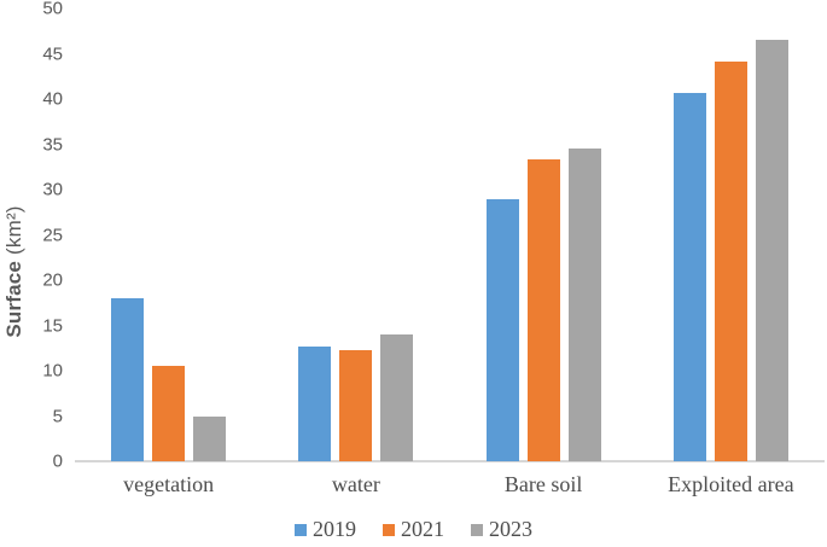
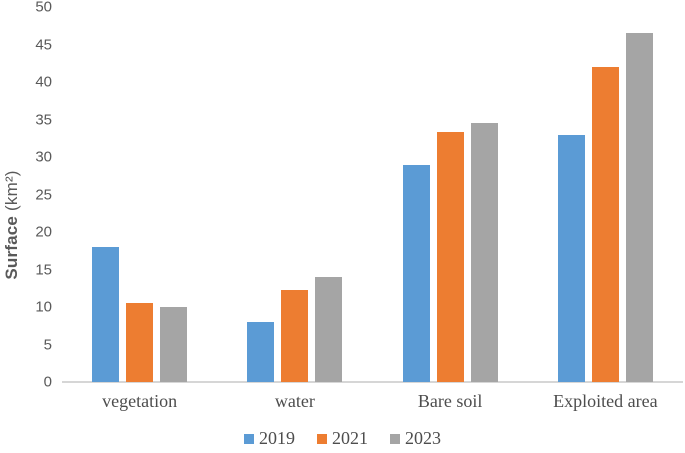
2023/vegetation: 5 -> 10
2019/water: 13 -> 8
2019/Exploited area: 41 -> 33
2021/Exploited area: 44 -> 42
